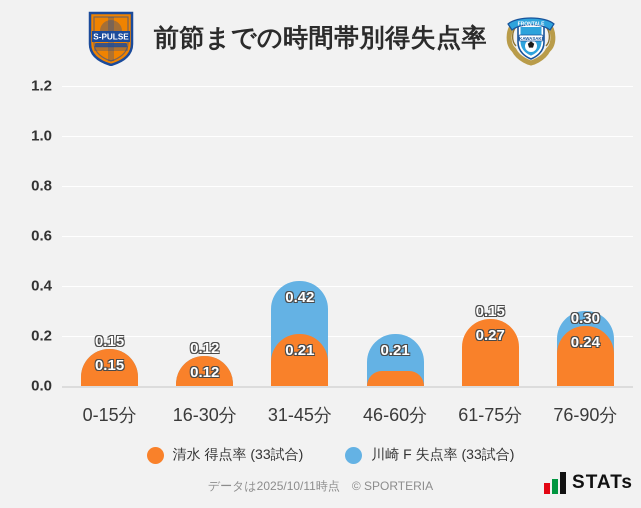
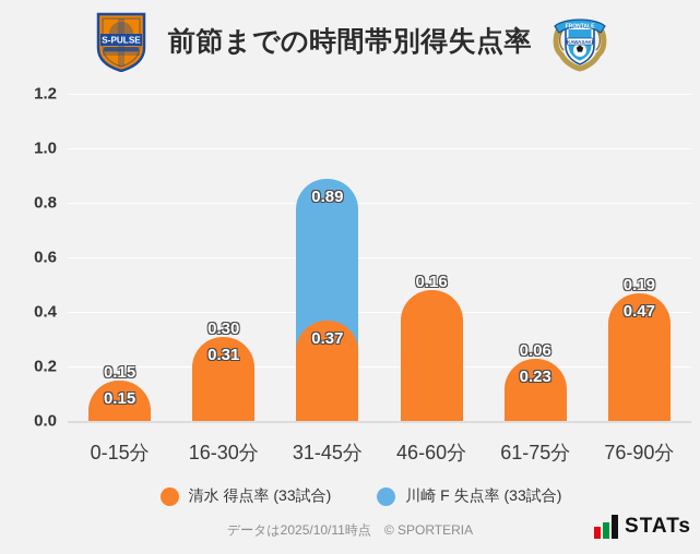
清水 得点率 (33試合)/16-30分: 0.12 -> 0.31
川崎 F 失点率 (33試合)/16-30分: 0.12 -> 0.30
清水 得点率 (33試合)/31-45分: 0.21 -> 0.37
川崎 F 失点率 (33試合)/31-45分: 0.42 -> 0.89
清水 得点率 (33試合)/46-60分: 0.06 -> 0.48
川崎 F 失点率 (33試合)/46-60分: 0.21 -> 0.16
清水 得点率 (33試合)/61-75分: 0.27 -> 0.23
川崎 F 失点率 (33試合)/61-75分: 0.15 -> 0.06
清水 得点率 (33試合)/76-90分: 0.24 -> 0.47
川崎 F 失点率 (33試合)/76-90分: 0.30 -> 0.19
